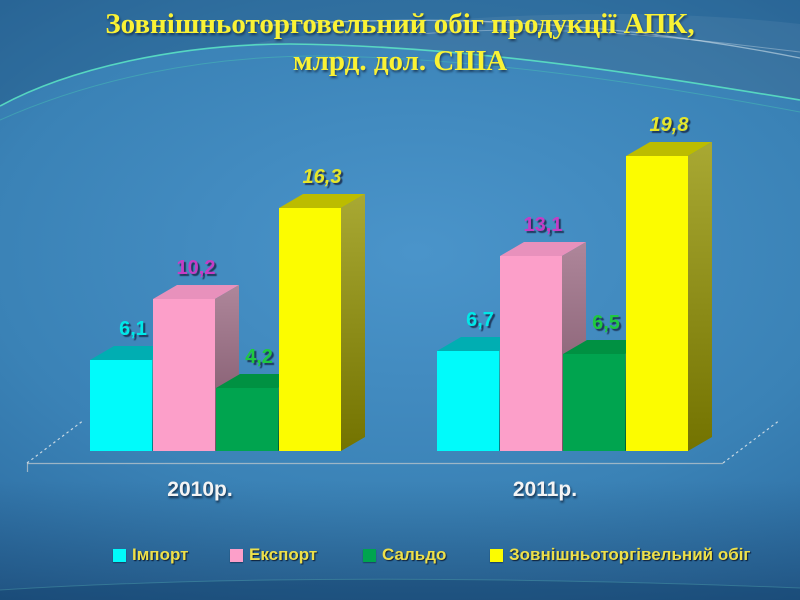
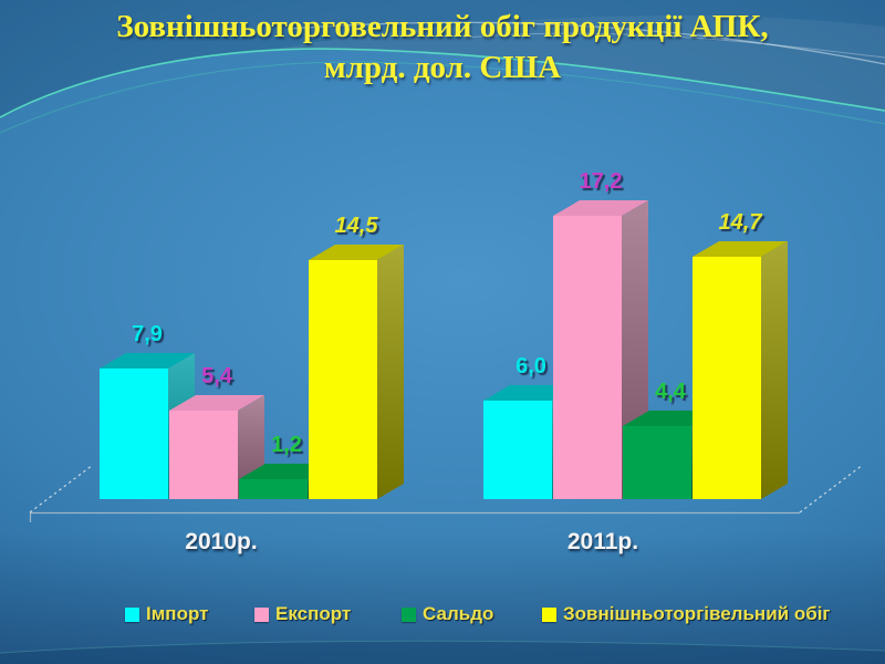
Імпорт/2010р.: 6,1 -> 7,9
Експорт/2010р.: 10,2 -> 5,4
Сальдо/2010р.: 4,2 -> 1,2
Зовнішньоторгівельний обіг/2010р.: 16,3 -> 14,5
Імпорт/2011р.: 6,7 -> 6,0
Експорт/2011р.: 13,1 -> 17,2
Сальдо/2011р.: 6,5 -> 4,4
Зовнішньоторгівельний обіг/2011р.: 19,8 -> 14,7
